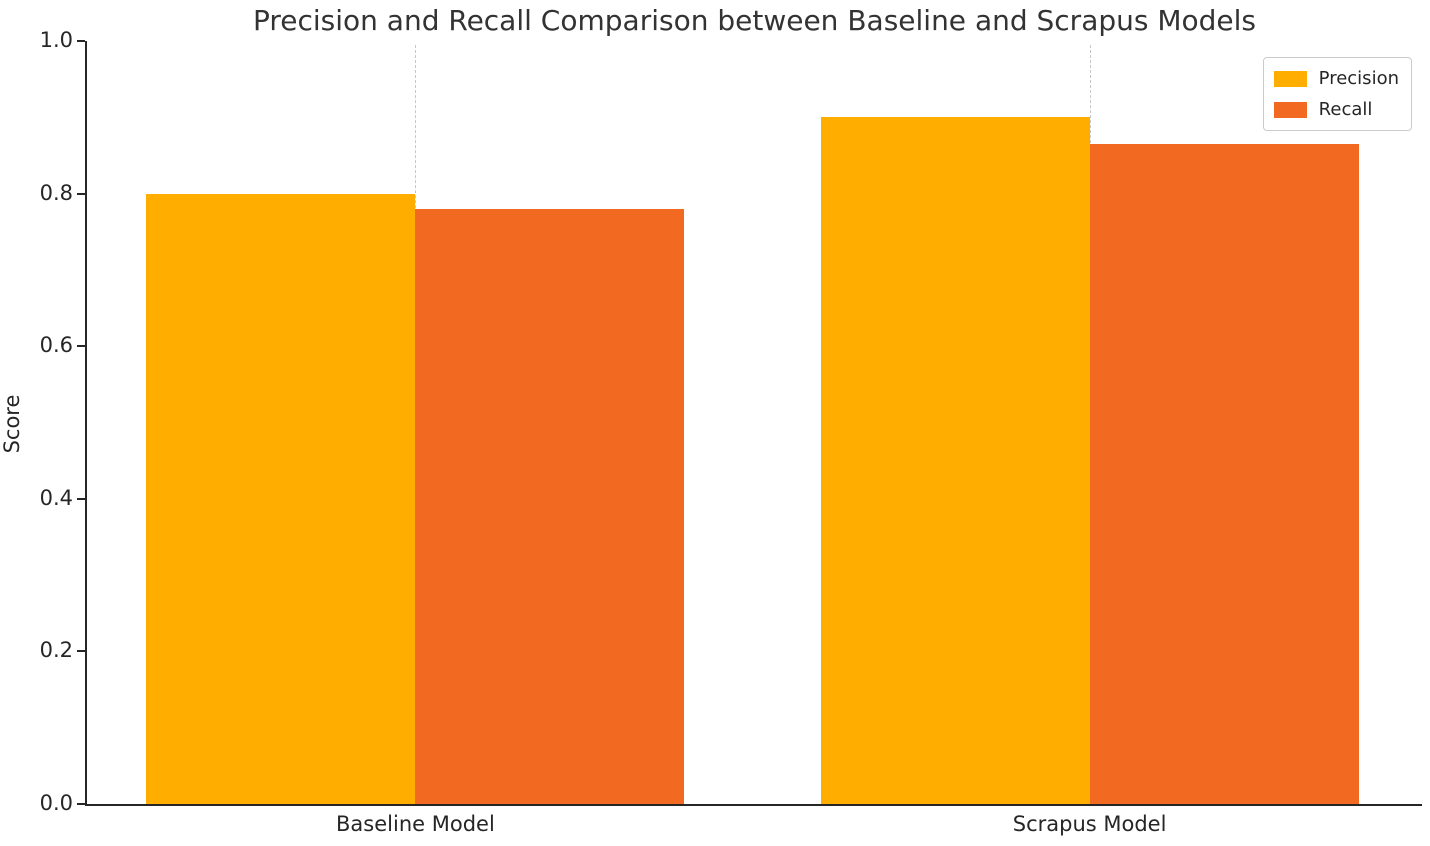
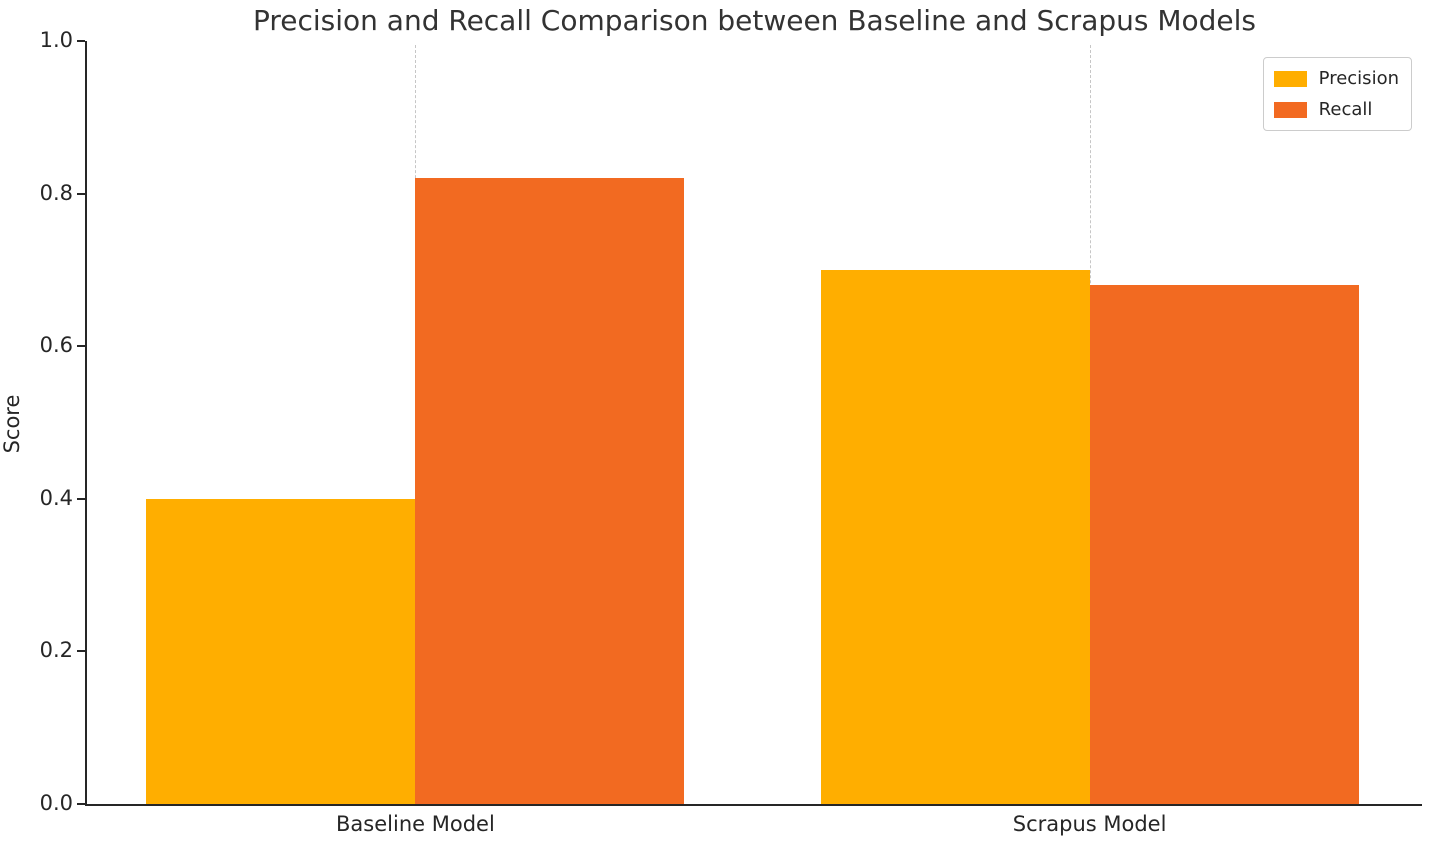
Precision/Baseline Model: 0.8 -> 0.4
Recall/Baseline Model: 0.78 -> 0.82
Precision/Scrapus Model: 0.9 -> 0.7
Recall/Scrapus Model: 0.86 -> 0.68
